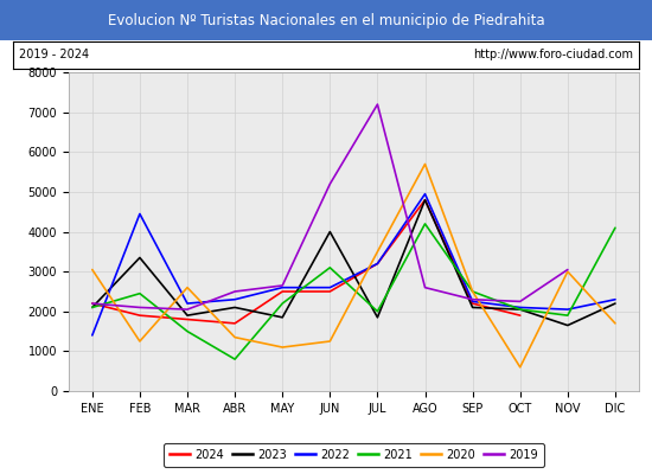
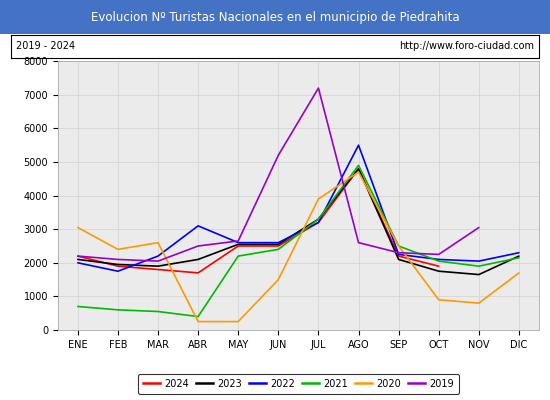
2022/ENE: 1400 -> 2000
2021/ENE: 2100 -> 700
2023/FEB: 3350 -> 1950
2022/FEB: 4450 -> 1750
2021/FEB: 2450 -> 600
2020/FEB: 1250 -> 2400
2021/MAR: 1500 -> 550
2022/ABR: 2300 -> 3100
2021/ABR: 800 -> 400
2020/ABR: 1350 -> 250
2023/MAY: 1850 -> 2550
2020/MAY: 1100 -> 250
2023/JUN: 4000 -> 2550
2021/JUN: 3100 -> 2400
2020/JUN: 1250 -> 1500
2023/JUL: 1850 -> 3300
2021/JUL: 2000 -> 3300
2020/JUL: 3500 -> 3900
2022/AGO: 4950 -> 5500
2021/AGO: 4200 -> 4900
2020/AGO: 5700 -> 4700
2023/OCT: 2050 -> 1750
2020/OCT: 600 -> 900
2020/NOV: 3000 -> 800
2021/DIC: 4100 -> 2150
